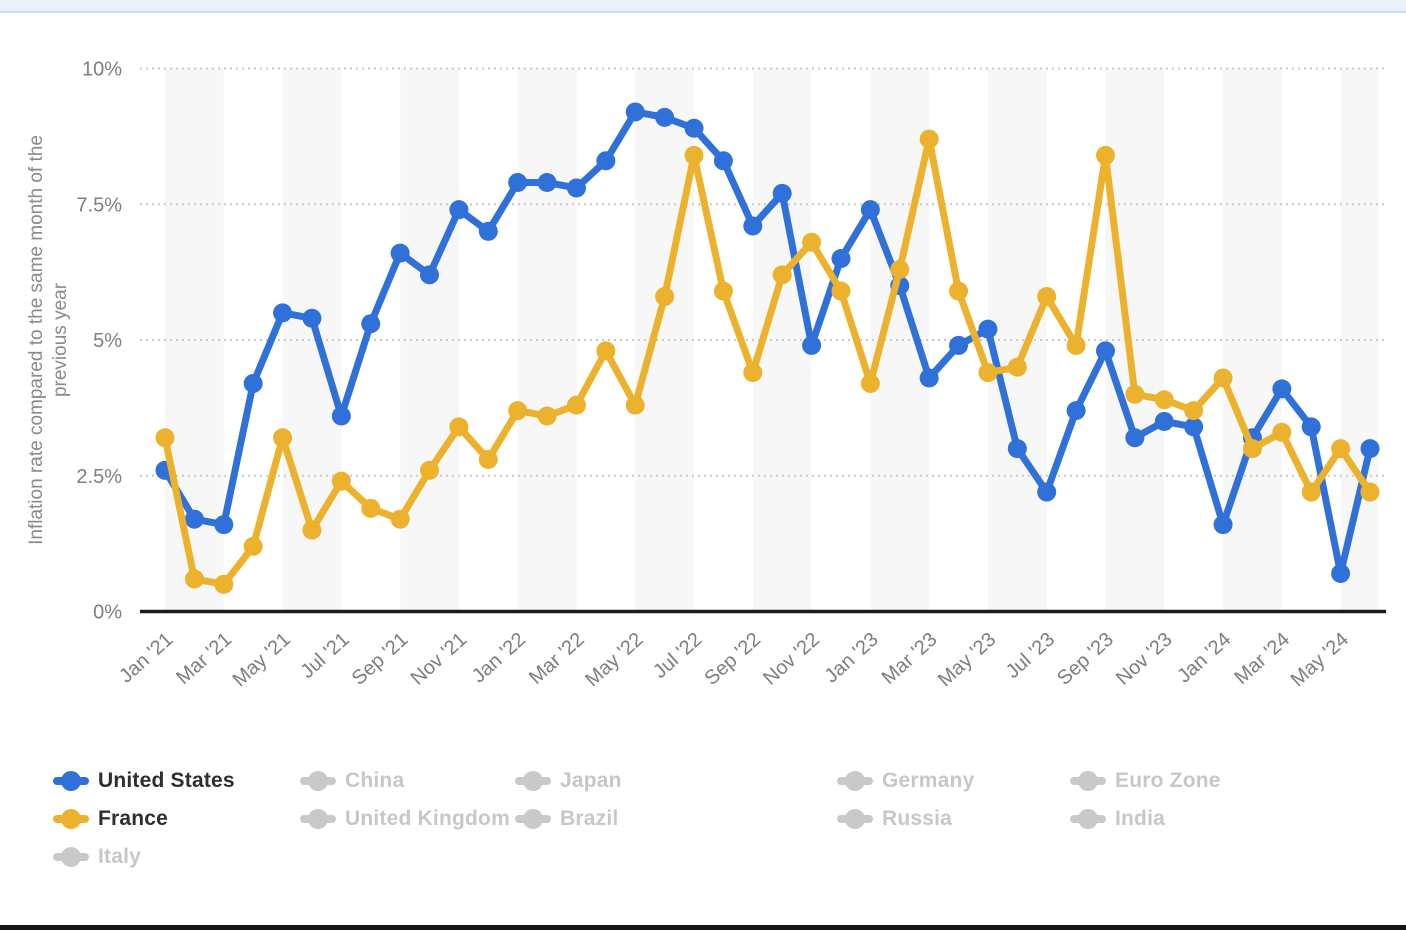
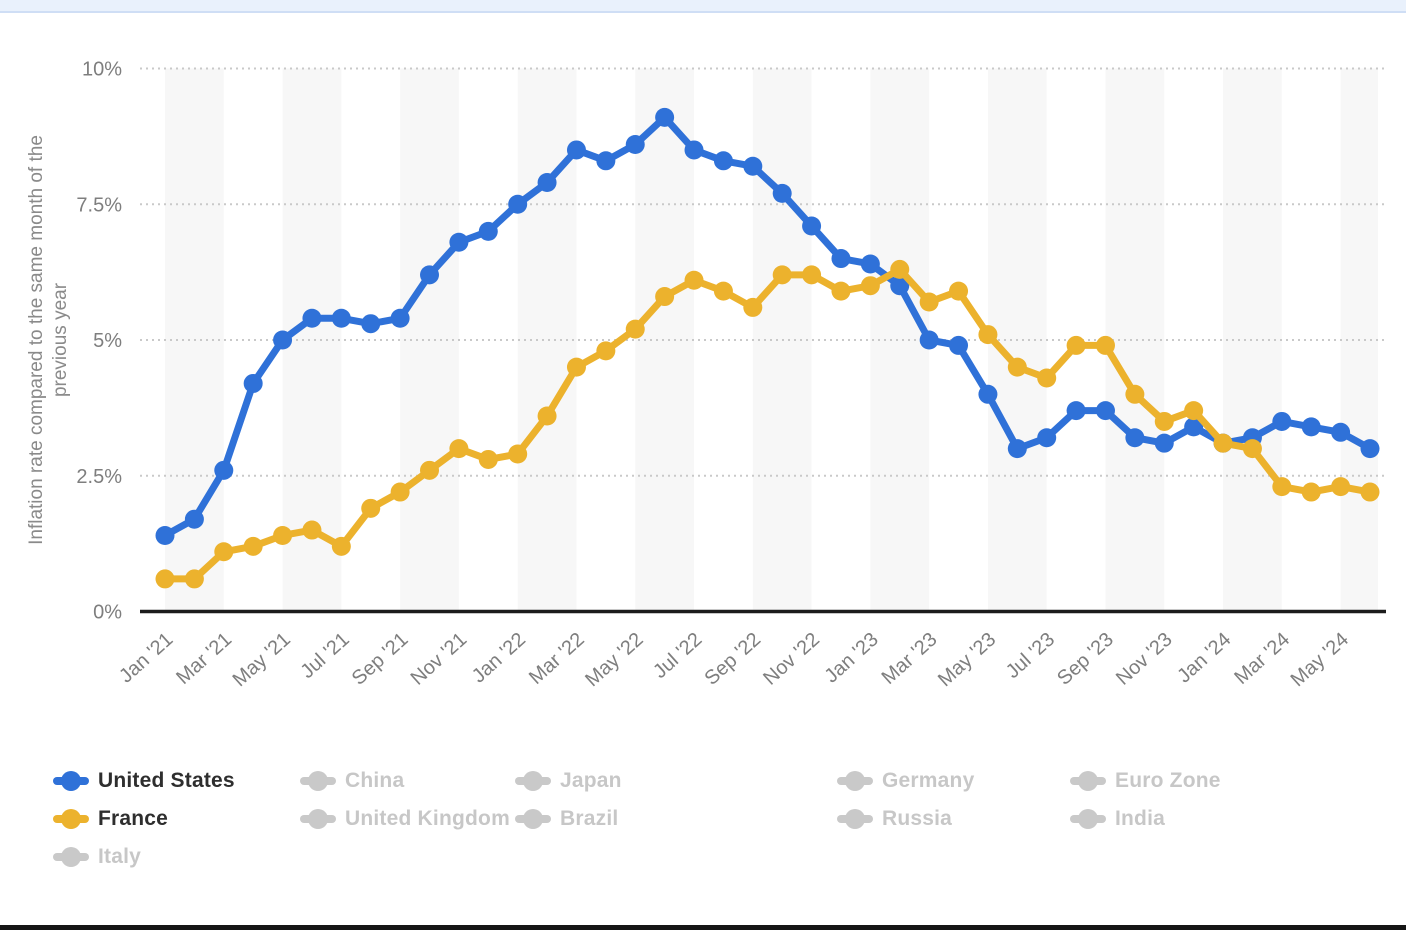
United States/Jan '21: 2.6% -> 1.4%
France/Jan '21: 3.2% -> 0.6%
United States/Mar '21: 1.6% -> 2.6%
France/Mar '21: 0.5% -> 1.1%
United States/May '21: 5.5% -> 5.0%
France/May '21: 3.2% -> 1.4%
United States/Jul '21: 3.6% -> 5.4%
France/Jul '21: 2.4% -> 1.2%
United States/Sep '21: 6.6% -> 5.4%
France/Sep '21: 1.7% -> 2.2%
United States/Nov '21: 7.4% -> 6.8%
France/Nov '21: 3.4% -> 3.0%
United States/Jan '22: 7.9% -> 7.5%
France/Jan '22: 3.7% -> 2.9%
United States/Mar '22: 7.8% -> 8.5%
France/Mar '22: 3.8% -> 4.5%
United States/May '22: 9.2% -> 8.6%
France/May '22: 3.8% -> 5.2%
United States/Jul '22: 8.9% -> 8.5%
France/Jul '22: 8.4% -> 6.1%
United States/Sep '22: 7.1% -> 8.2%
France/Sep '22: 4.4% -> 5.6%
United States/Nov '22: 4.9% -> 7.1%
France/Nov '22: 6.8% -> 6.2%
United States/Jan '23: 7.4% -> 6.4%
France/Jan '23: 4.2% -> 6.0%
United States/Mar '23: 4.3% -> 5.0%
France/Mar '23: 8.7% -> 5.7%
United States/May '23: 5.2% -> 4.0%
France/May '23: 4.4% -> 5.1%
United States/Jul '23: 2.2% -> 3.2%
France/Jul '23: 5.8% -> 4.3%
United States/Sep '23: 4.8% -> 3.7%
France/Sep '23: 8.4% -> 4.9%
United States/Nov '23: 3.5% -> 3.1%
France/Nov '23: 3.9% -> 3.5%
United States/Jan '24: 1.6% -> 3.1%
France/Jan '24: 4.3% -> 3.1%
United States/Mar '24: 4.1% -> 3.5%
France/Mar '24: 3.3% -> 2.3%
United States/May '24: 0.7% -> 3.3%
France/May '24: 3.0% -> 2.3%
